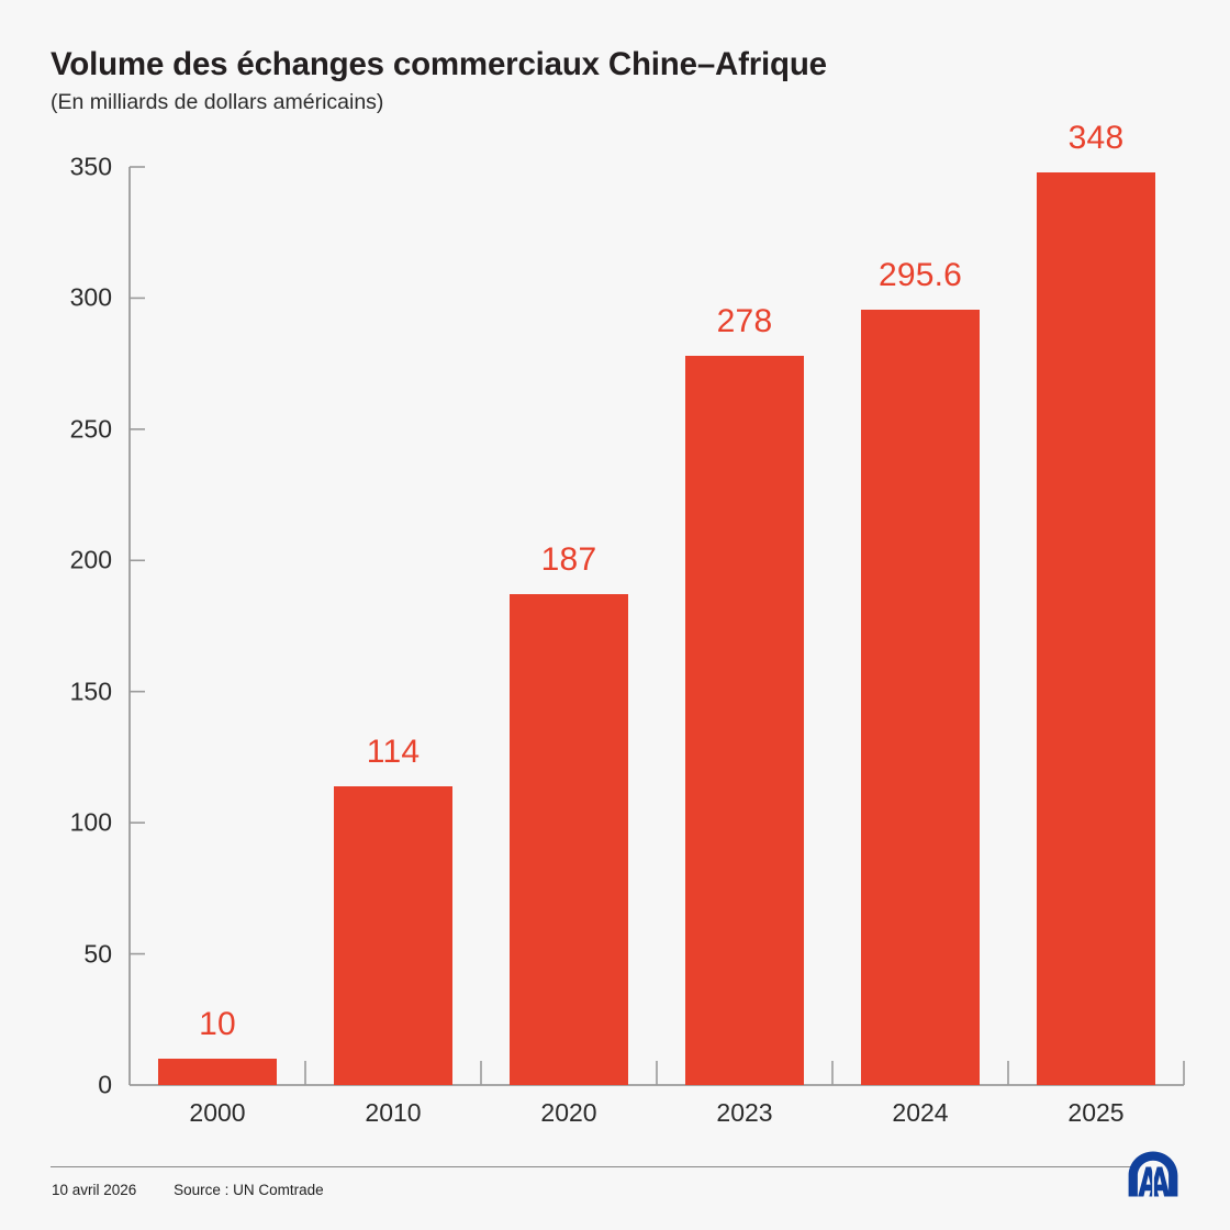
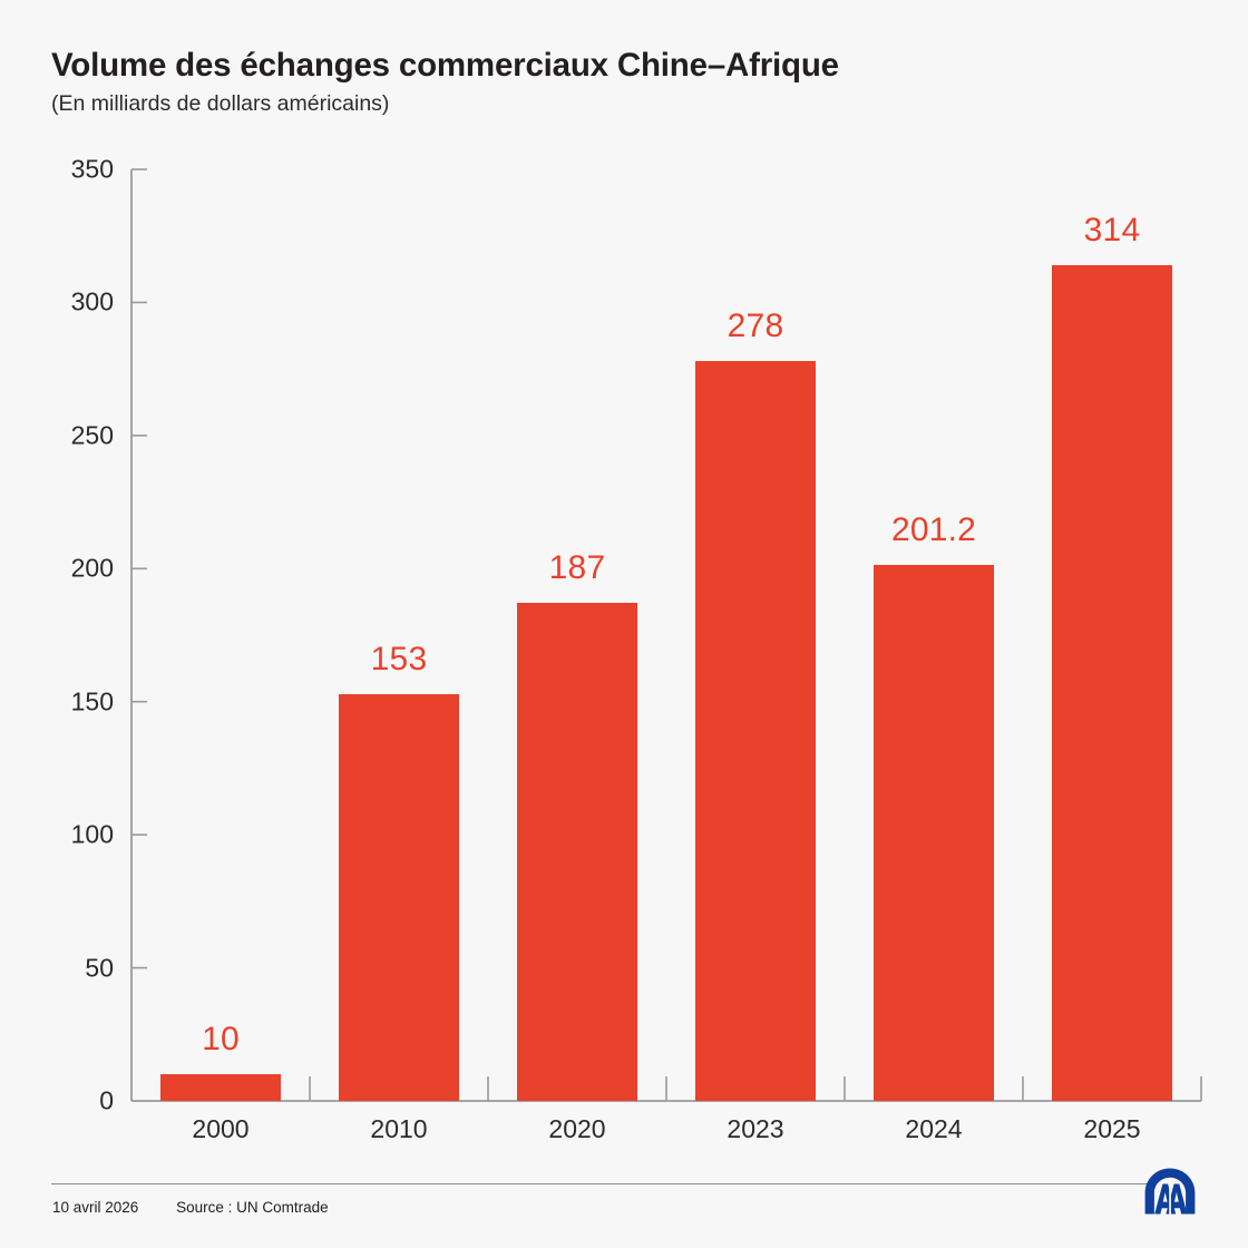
2010: 114 -> 153
2024: 295.6 -> 201.2
2025: 348 -> 314
